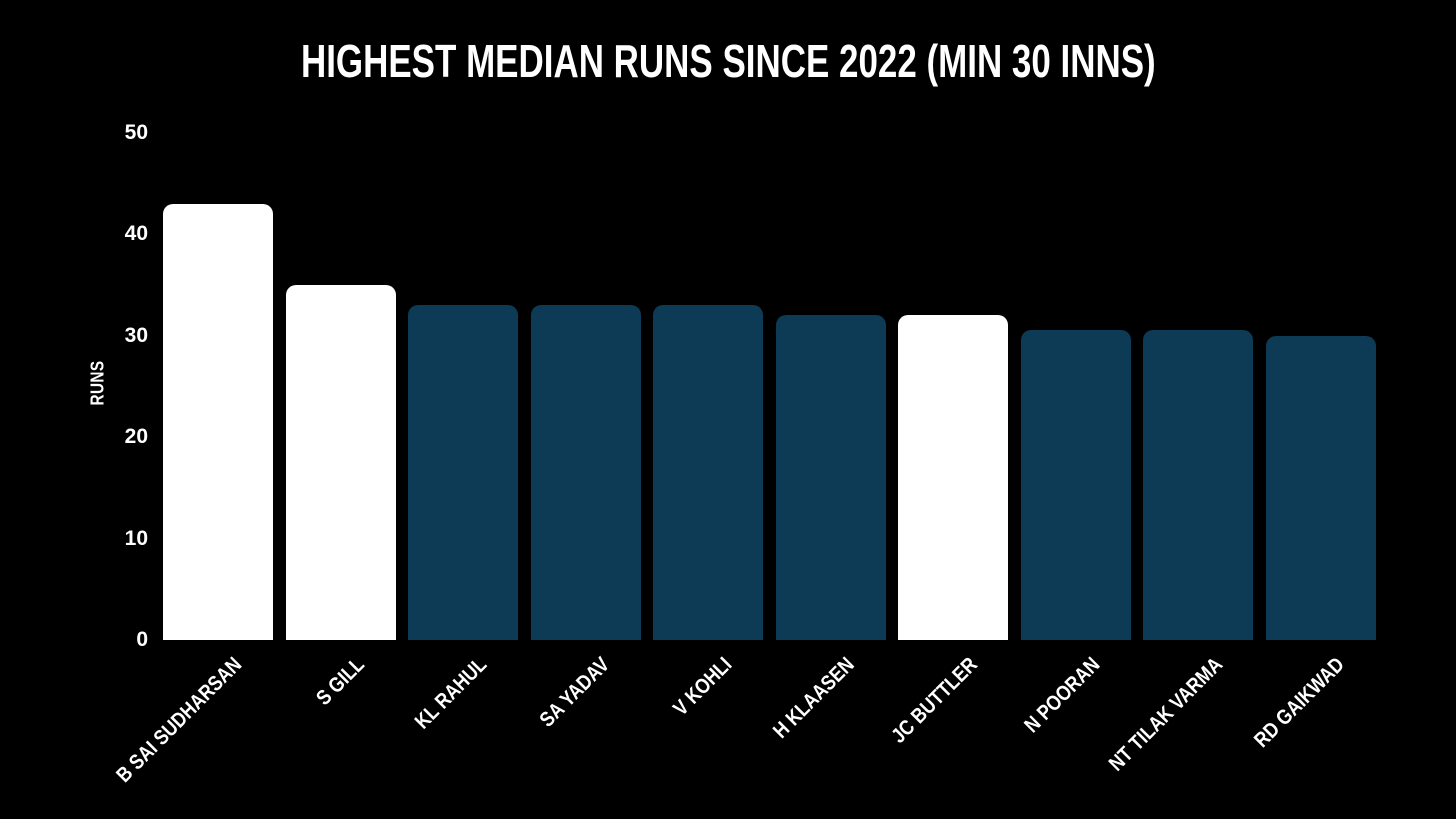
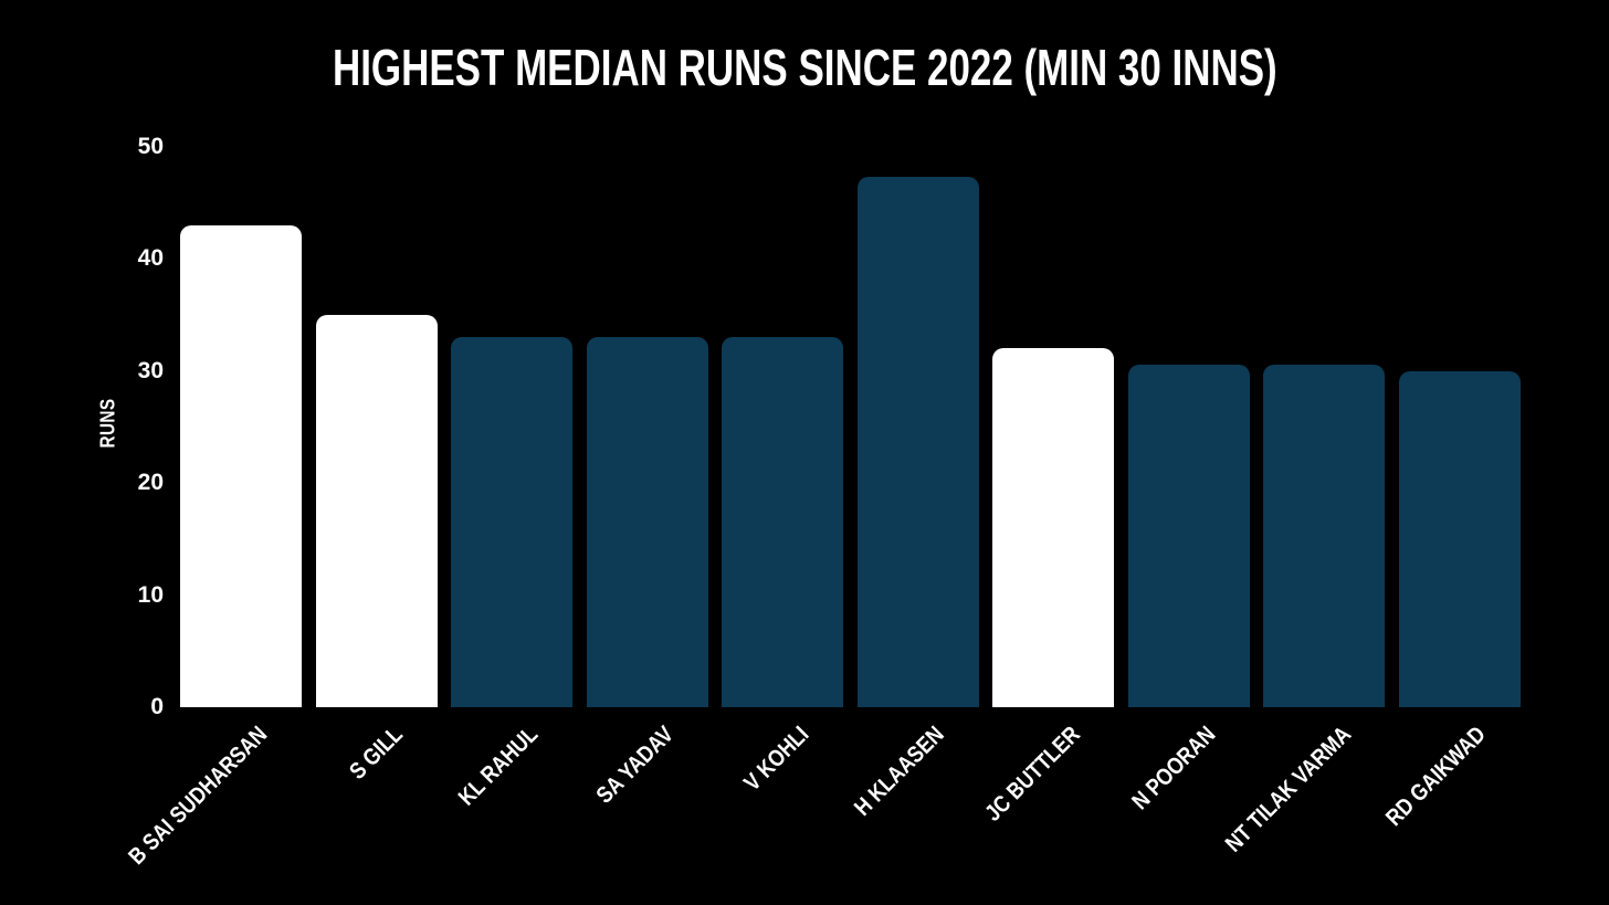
H KLAASEN: 32.0 -> 47.3
